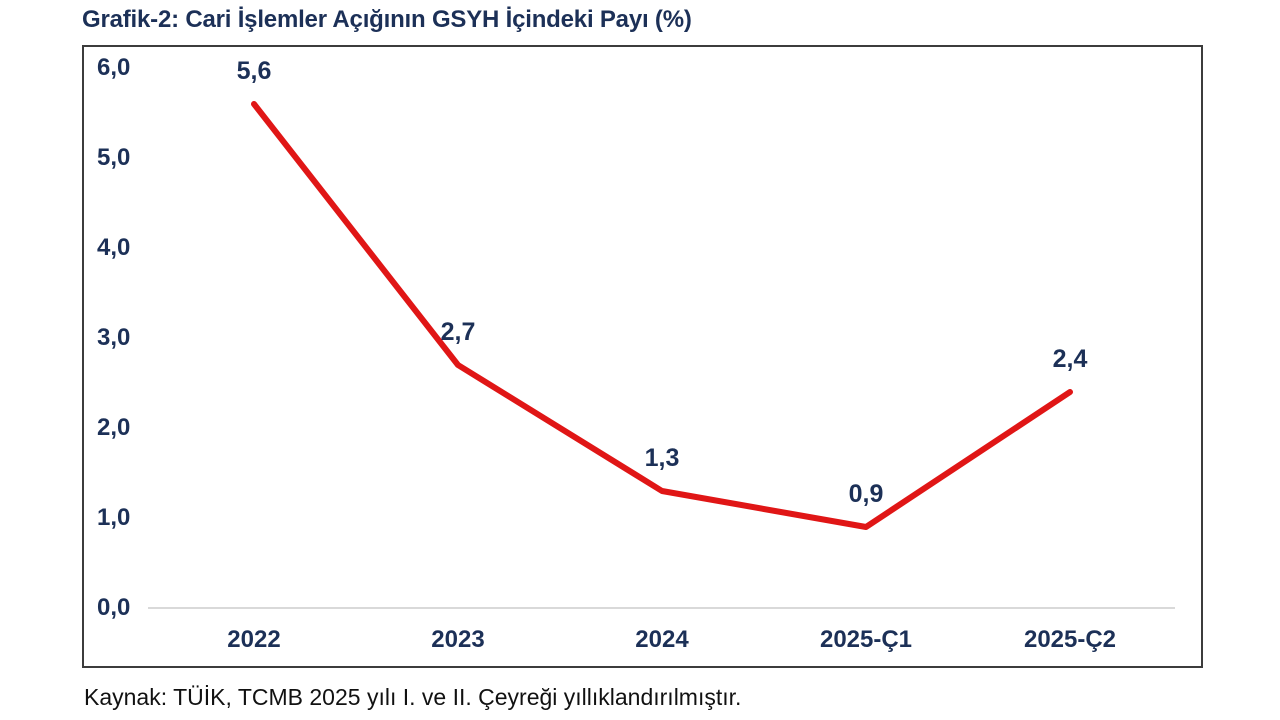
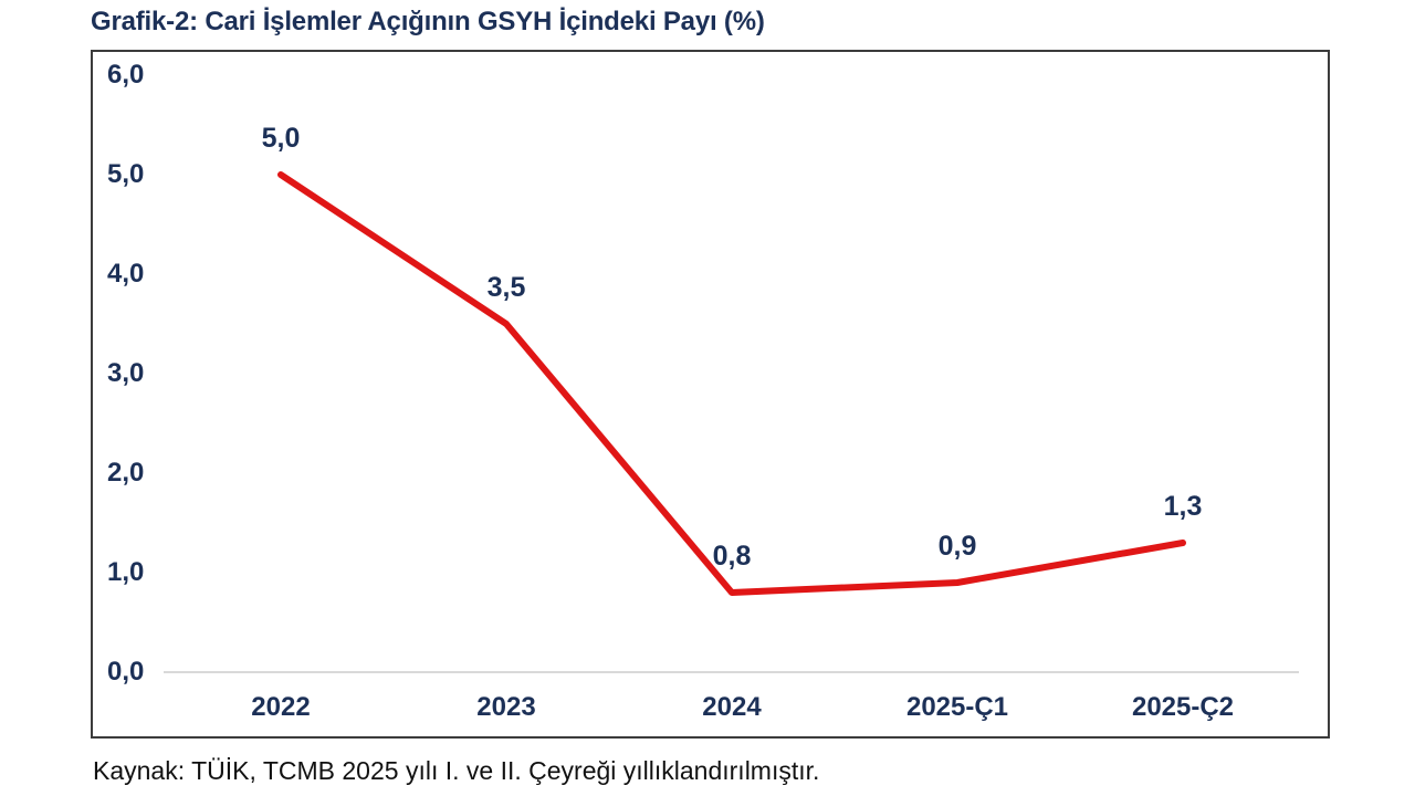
2022: 5,6 -> 5,0
2023: 2,7 -> 3,5
2024: 1,3 -> 0,8
2025-Ç2: 2,4 -> 1,3
